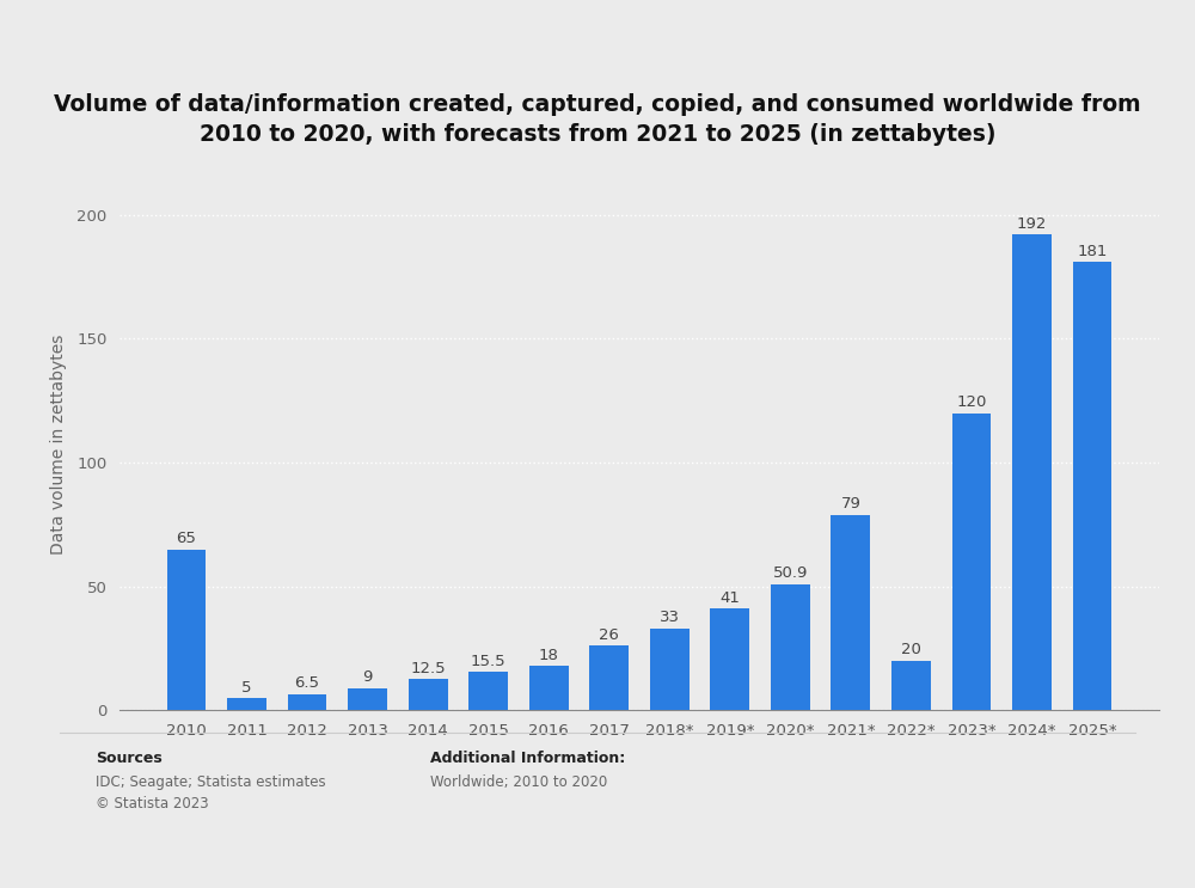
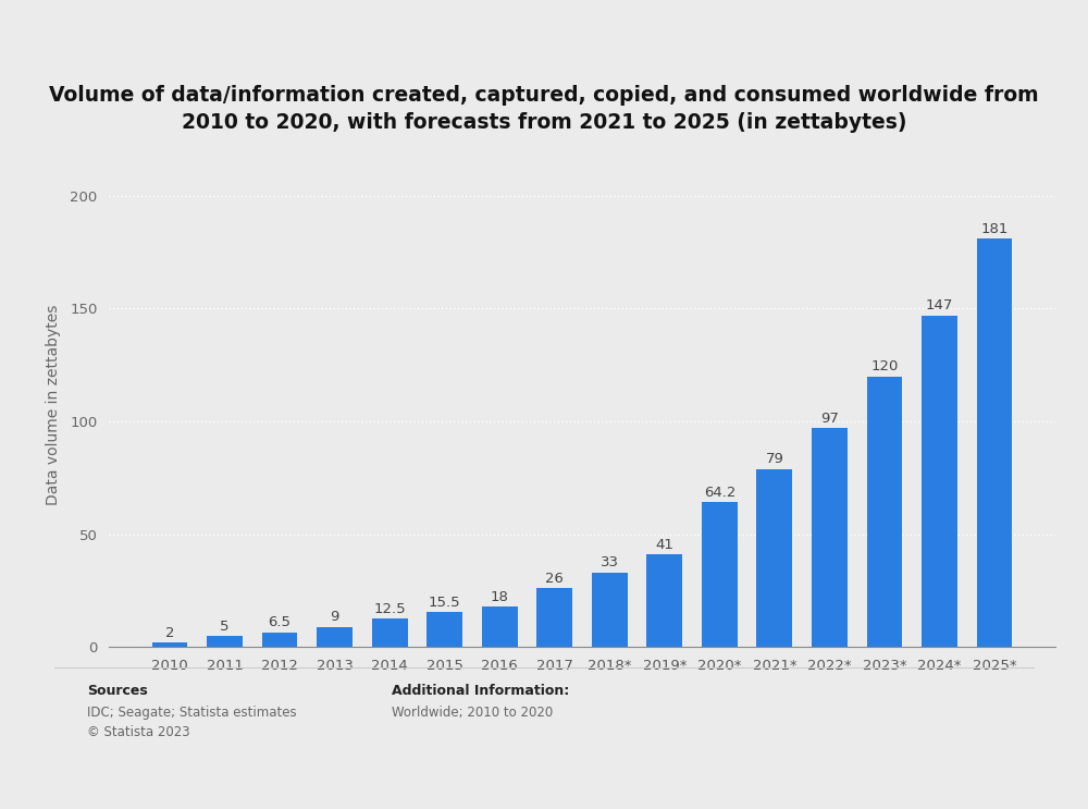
2010: 65 -> 2
2020*: 50.9 -> 64.2
2022*: 20 -> 97
2024*: 192 -> 147
